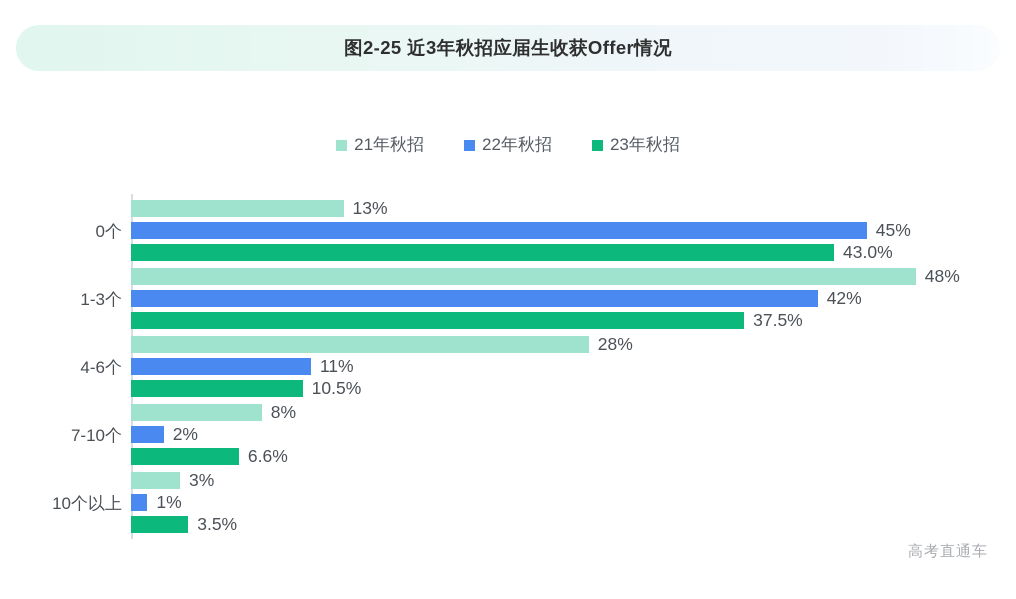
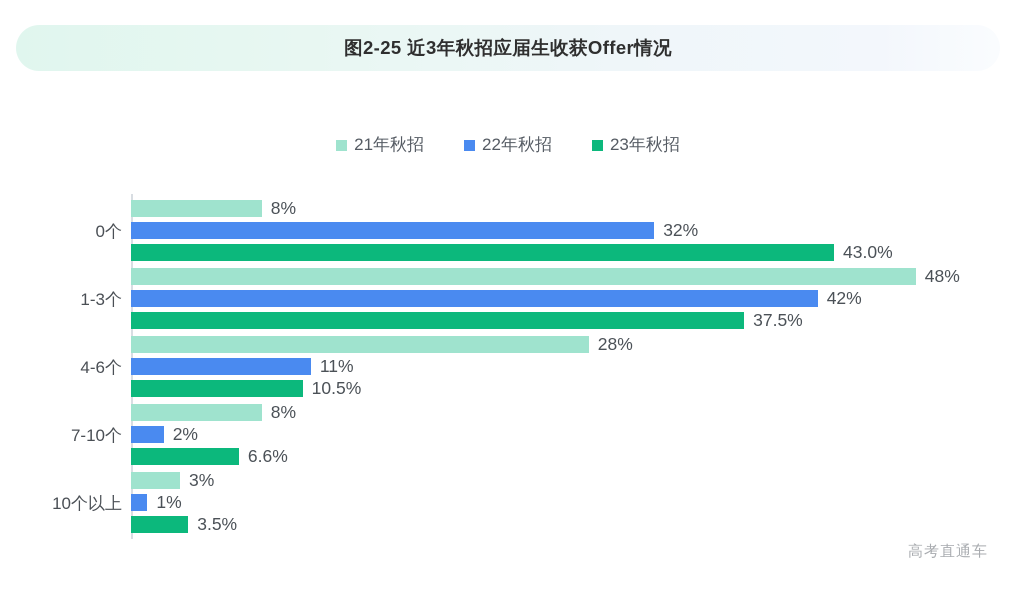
21年秋招/0个: 13% -> 8%
22年秋招/0个: 45% -> 32%
